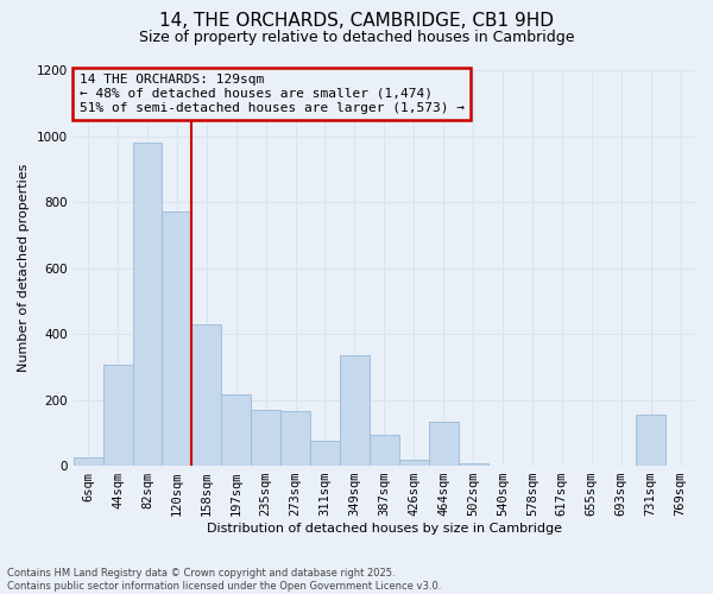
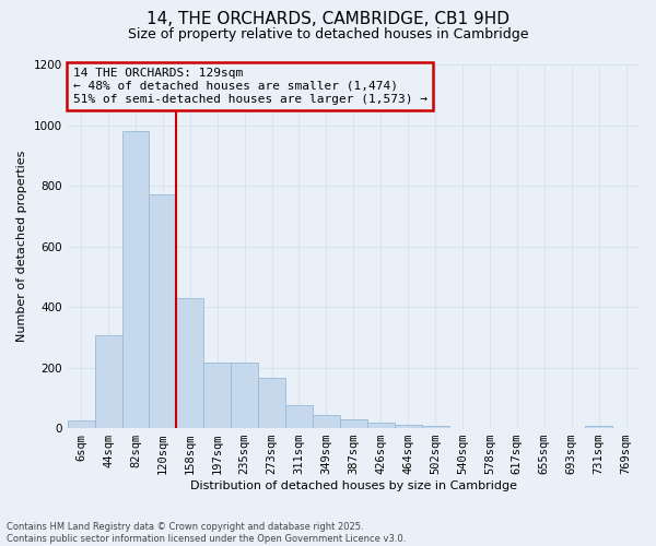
235sqm: 170 -> 215
349sqm: 335 -> 45
387sqm: 95 -> 30
464sqm: 135 -> 10
731sqm: 155 -> 8
